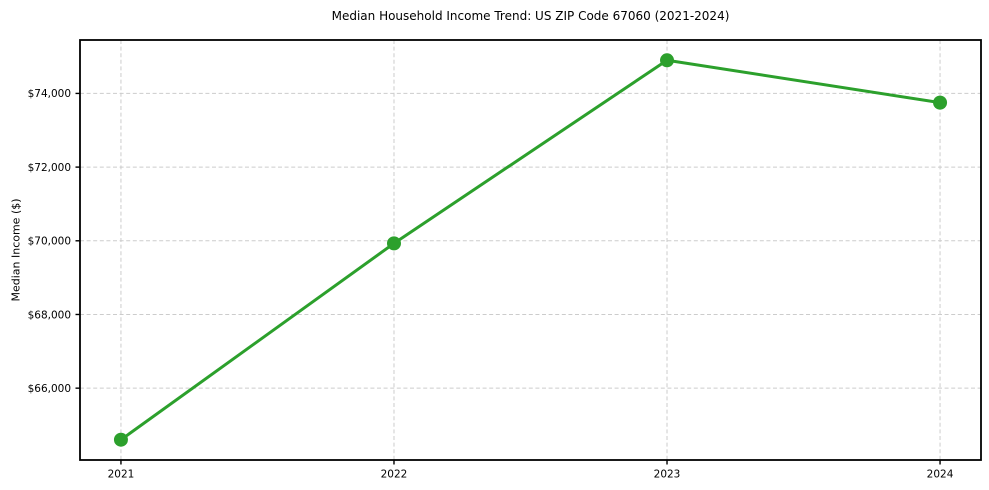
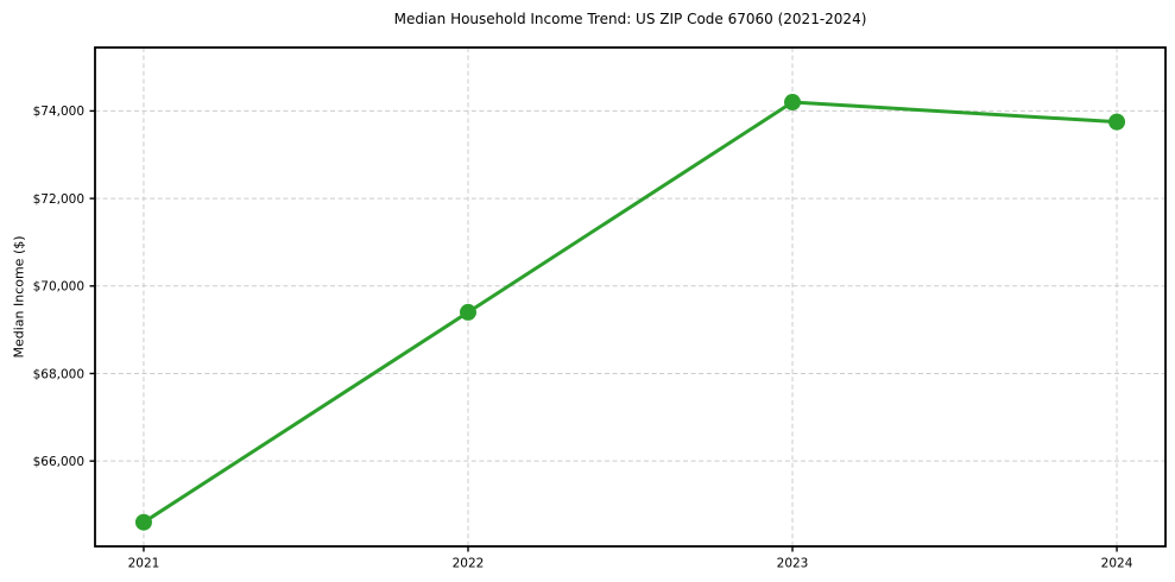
2022: $69900 -> $69400
2023: $74900 -> $74200
